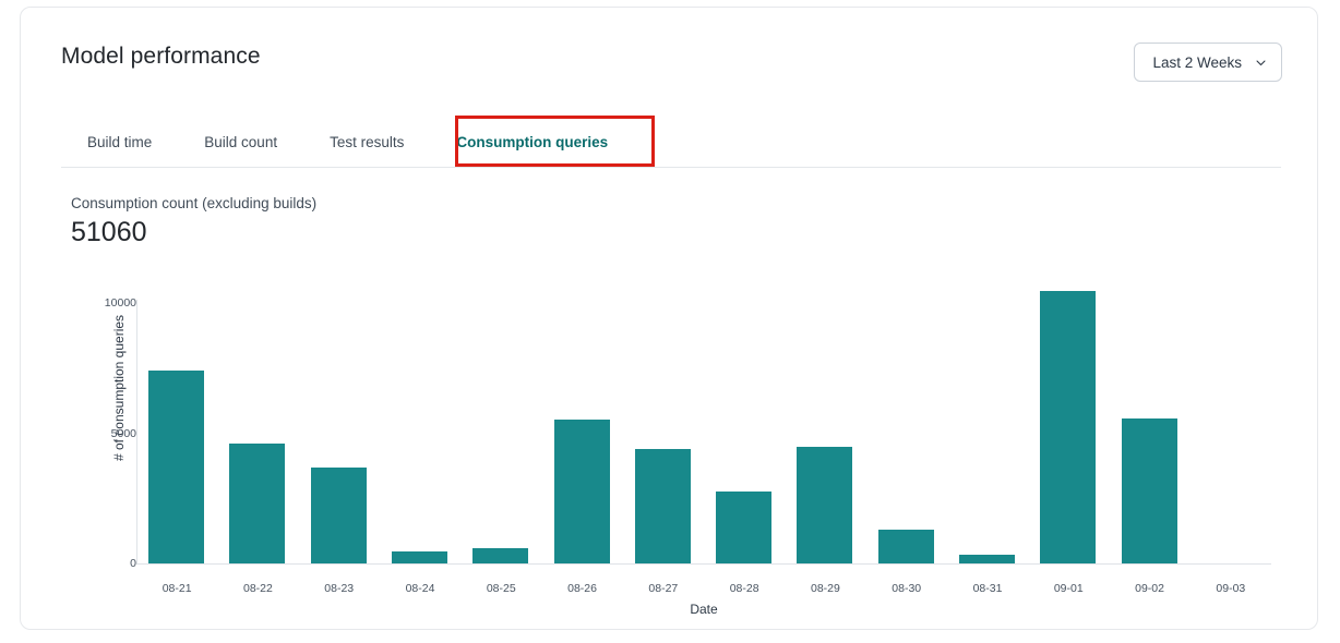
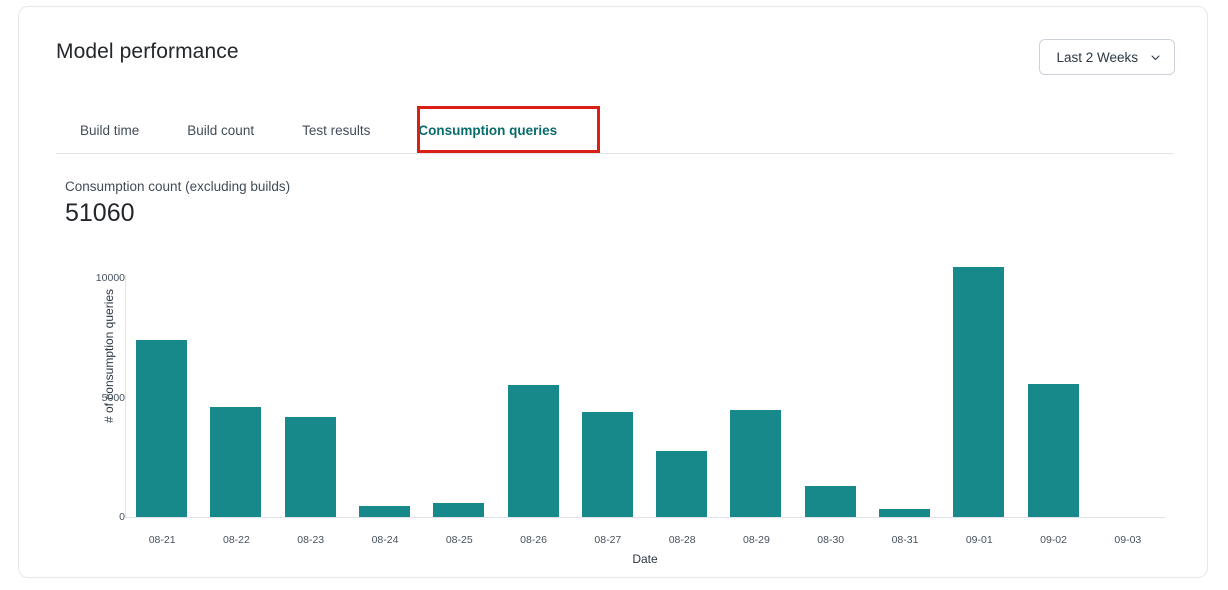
08-23: 3700 -> 4200
